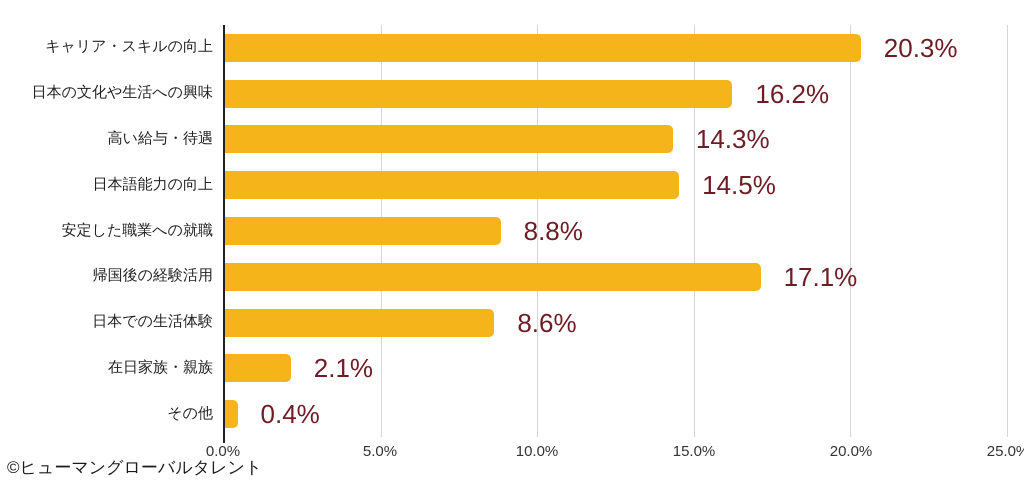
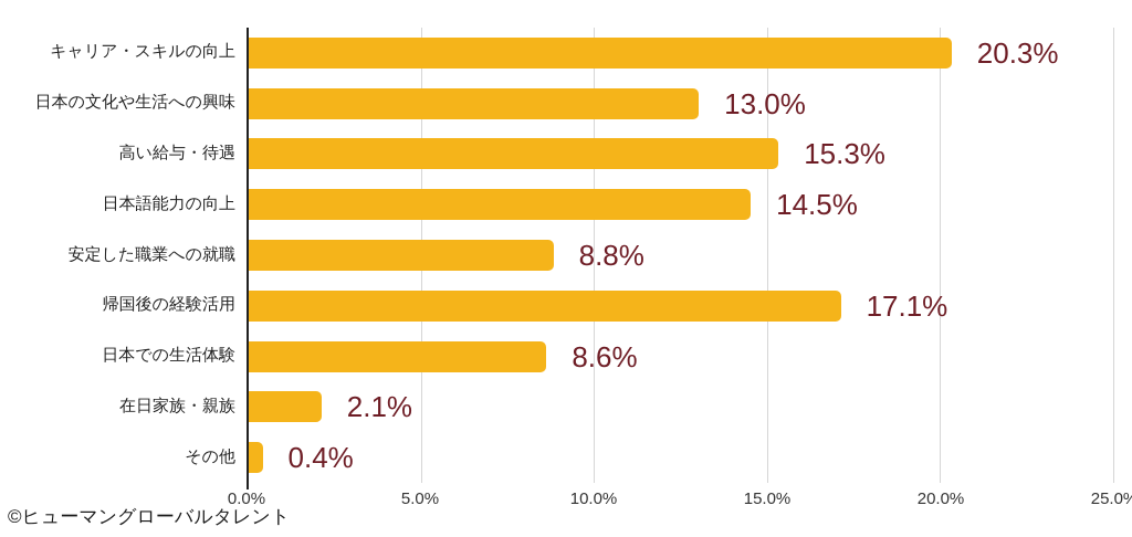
日本の文化や生活への興味: 16.2% -> 13.0%
高い給与・待遇: 14.3% -> 15.3%
